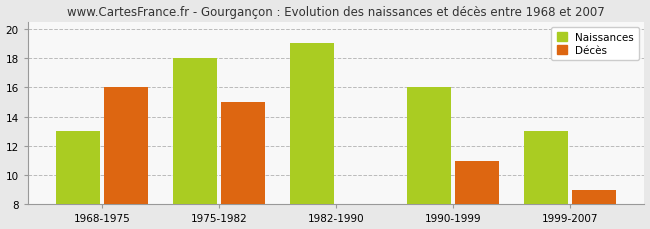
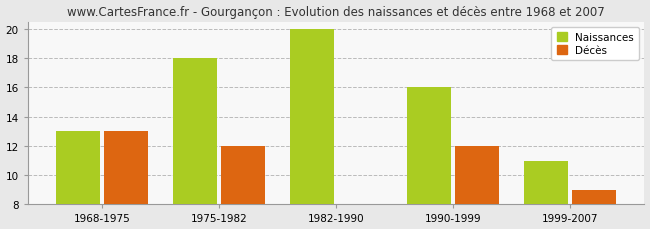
Décès/1968-1975: 16 -> 13
Décès/1975-1982: 15 -> 12
Naissances/1982-1990: 19 -> 20
Décès/1990-1999: 11 -> 12
Naissances/1999-2007: 13 -> 11
